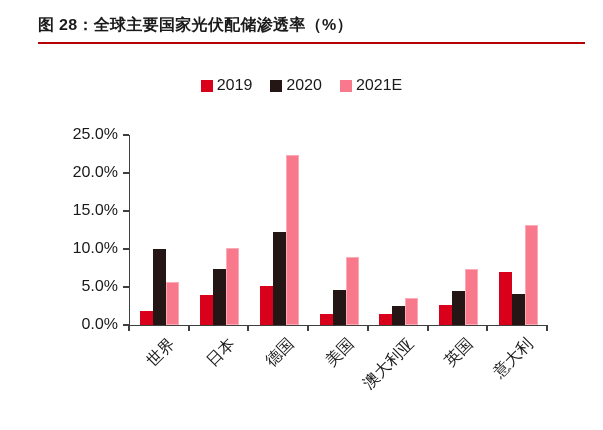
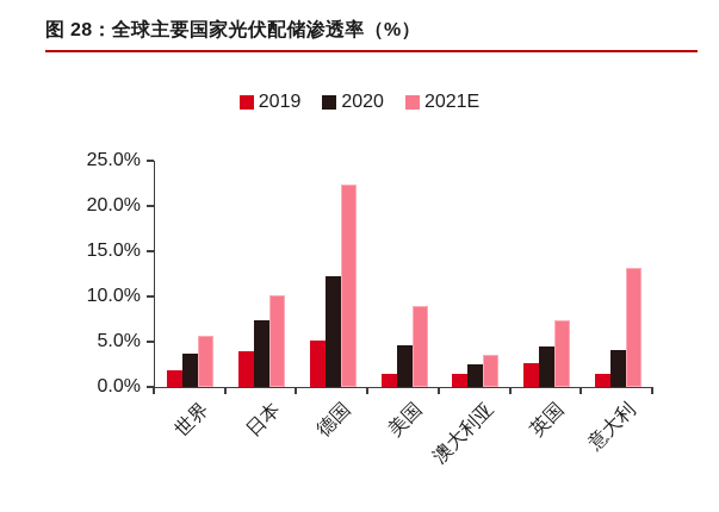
2020/世界: 10% -> 4%
2019/意大利: 7% -> 2%
